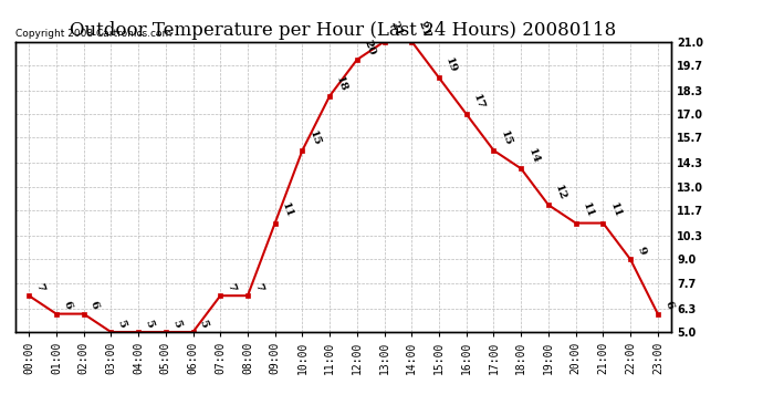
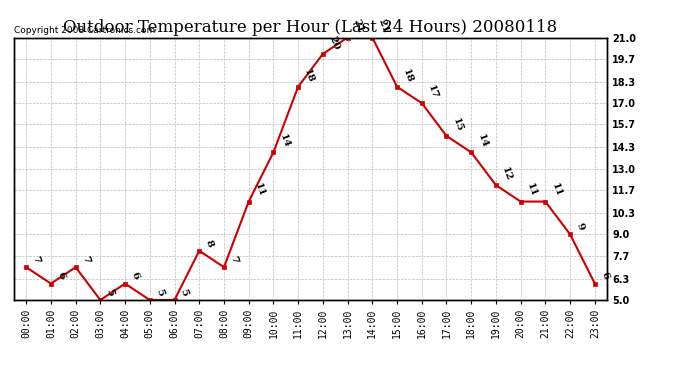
02:00: 6 -> 7
04:00: 5 -> 6
07:00: 7 -> 8
10:00: 15 -> 14
15:00: 19 -> 18
